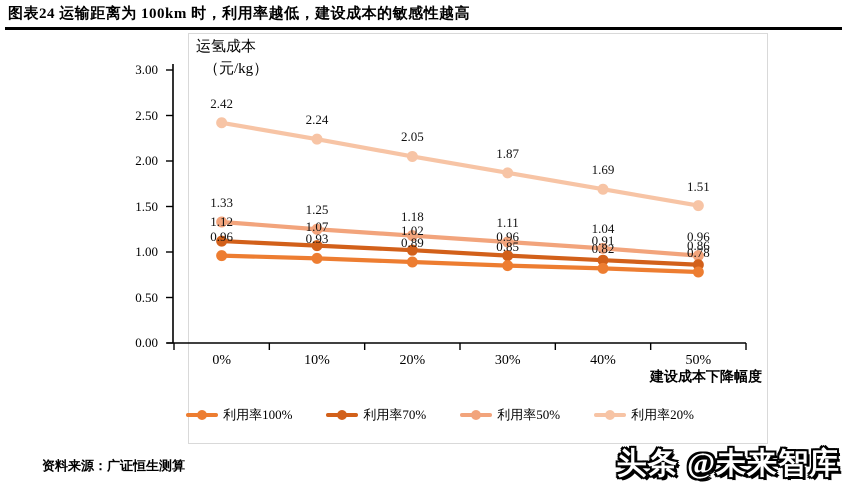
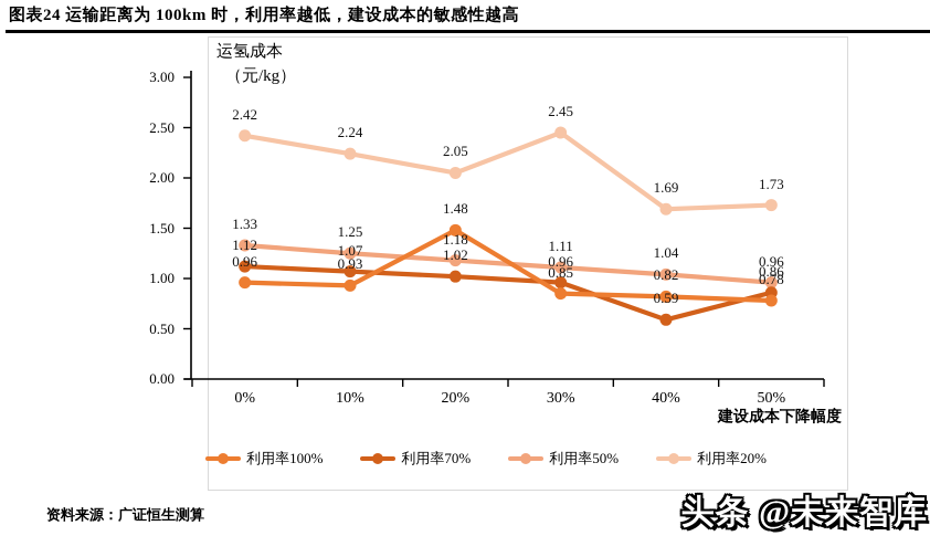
利用率100%/20%: 0.89 -> 1.48
利用率20%/30%: 1.87 -> 2.45
利用率70%/40%: 0.91 -> 0.59
利用率20%/50%: 1.51 -> 1.73
